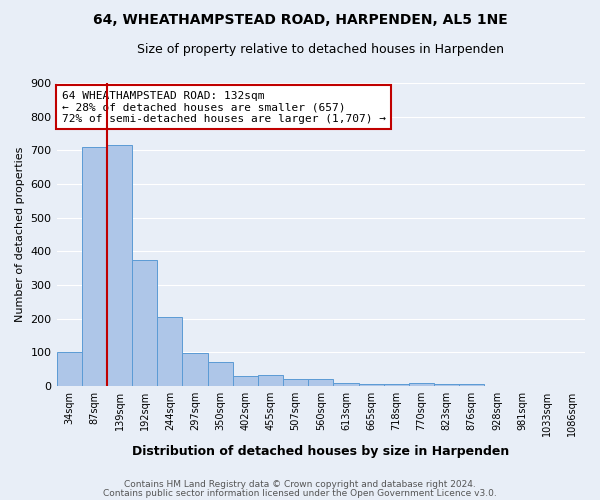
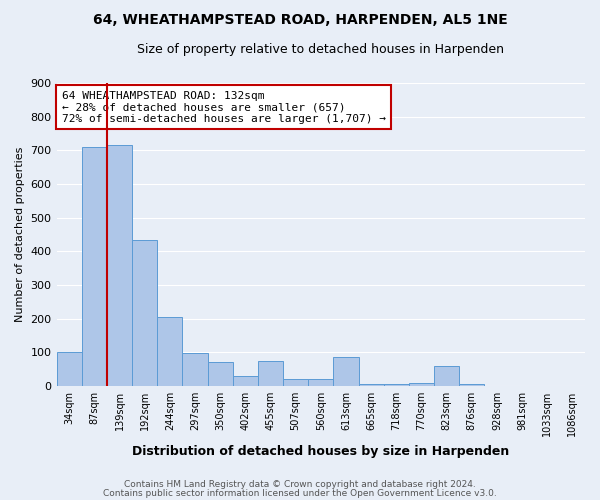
192sqm: 375 -> 435
455sqm: 33 -> 75
613sqm: 10 -> 85
823sqm: 5 -> 60
